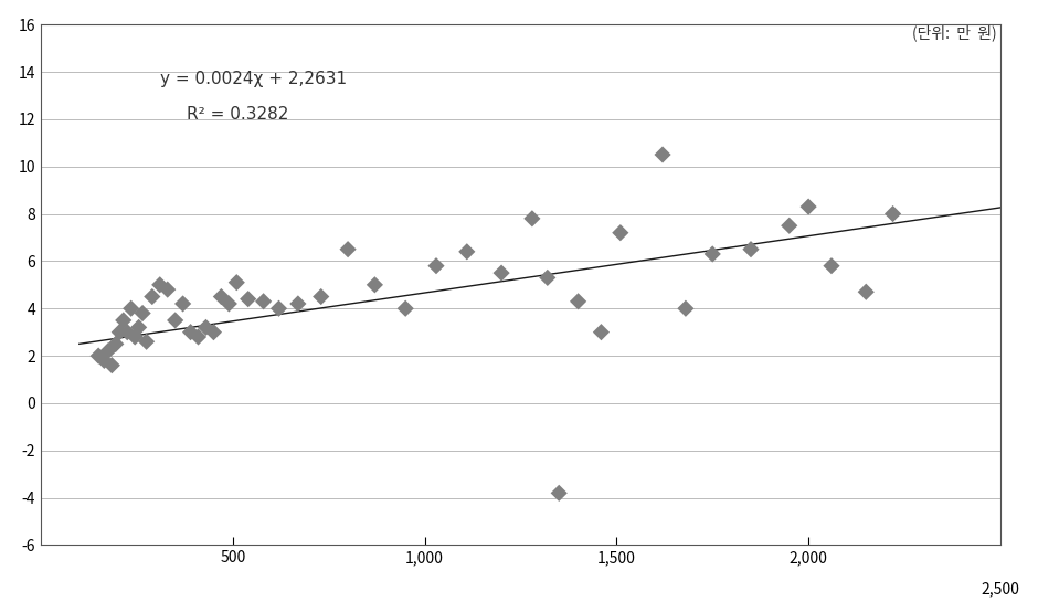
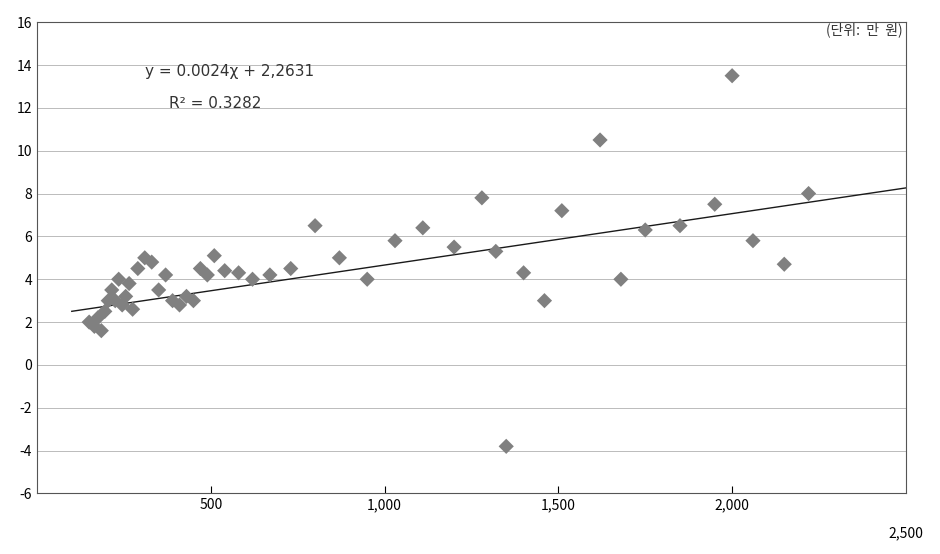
2,000: 8.3 -> 13.5
